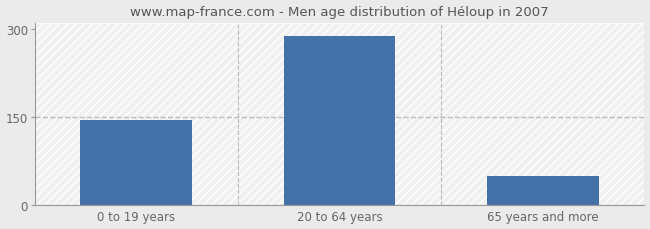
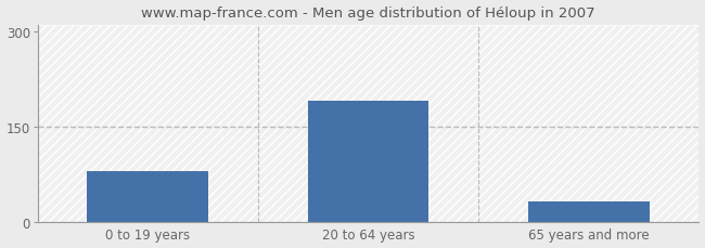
0 to 19 years: 144 -> 80
20 to 64 years: 287 -> 190
65 years and more: 50 -> 32
